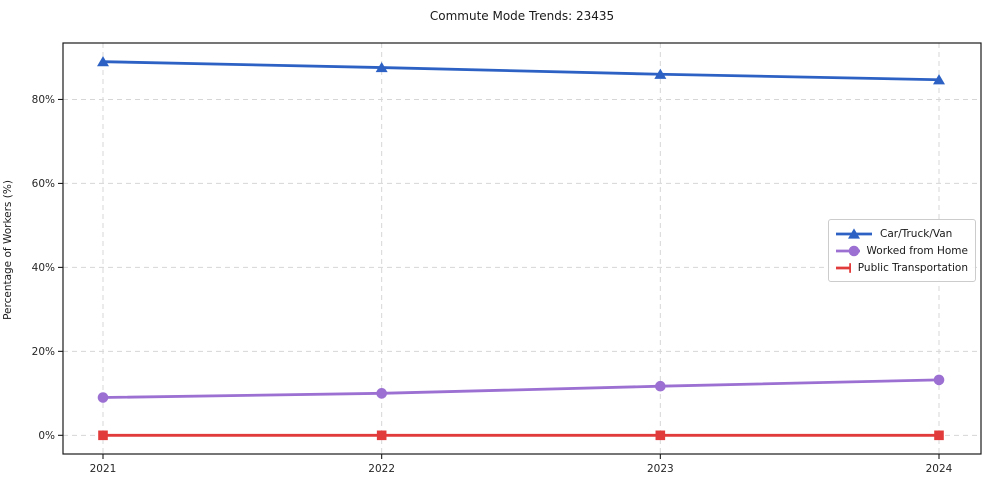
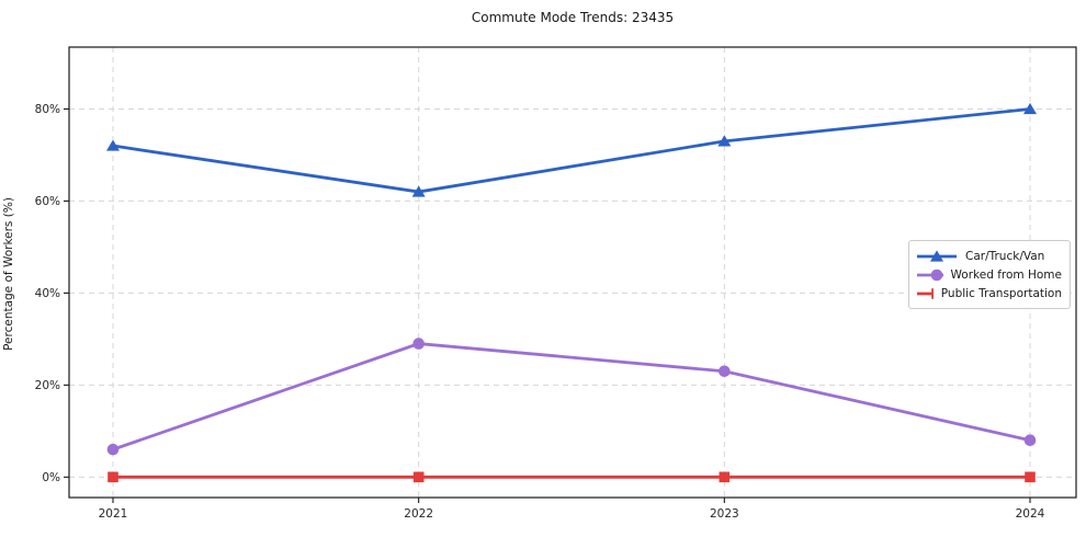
Car/Truck/Van/2021: 89% -> 72%
Worked from Home/2021: 9% -> 6%
Car/Truck/Van/2022: 88% -> 62%
Worked from Home/2022: 10% -> 29%
Car/Truck/Van/2023: 86% -> 73%
Worked from Home/2023: 12% -> 23%
Car/Truck/Van/2024: 85% -> 80%
Worked from Home/2024: 13% -> 8%
